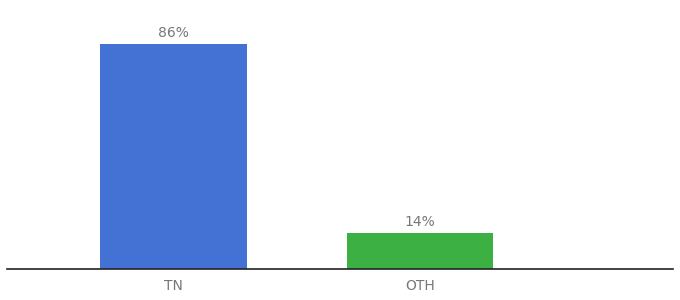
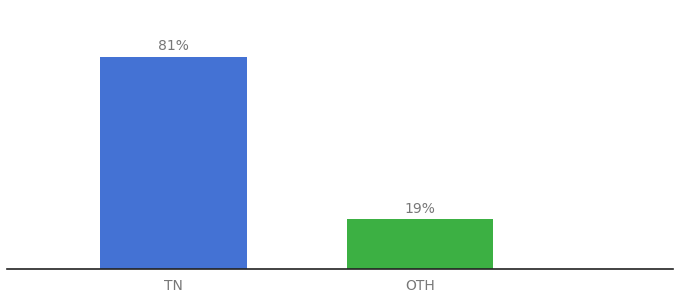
TN: 86% -> 81%
OTH: 14% -> 19%
